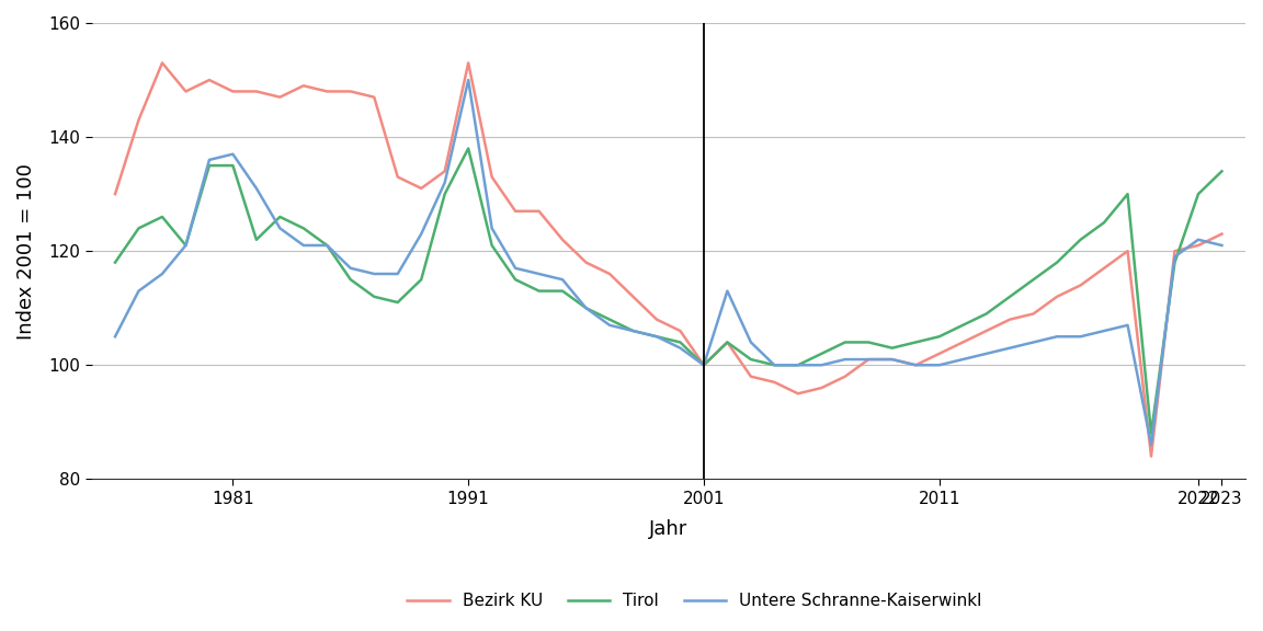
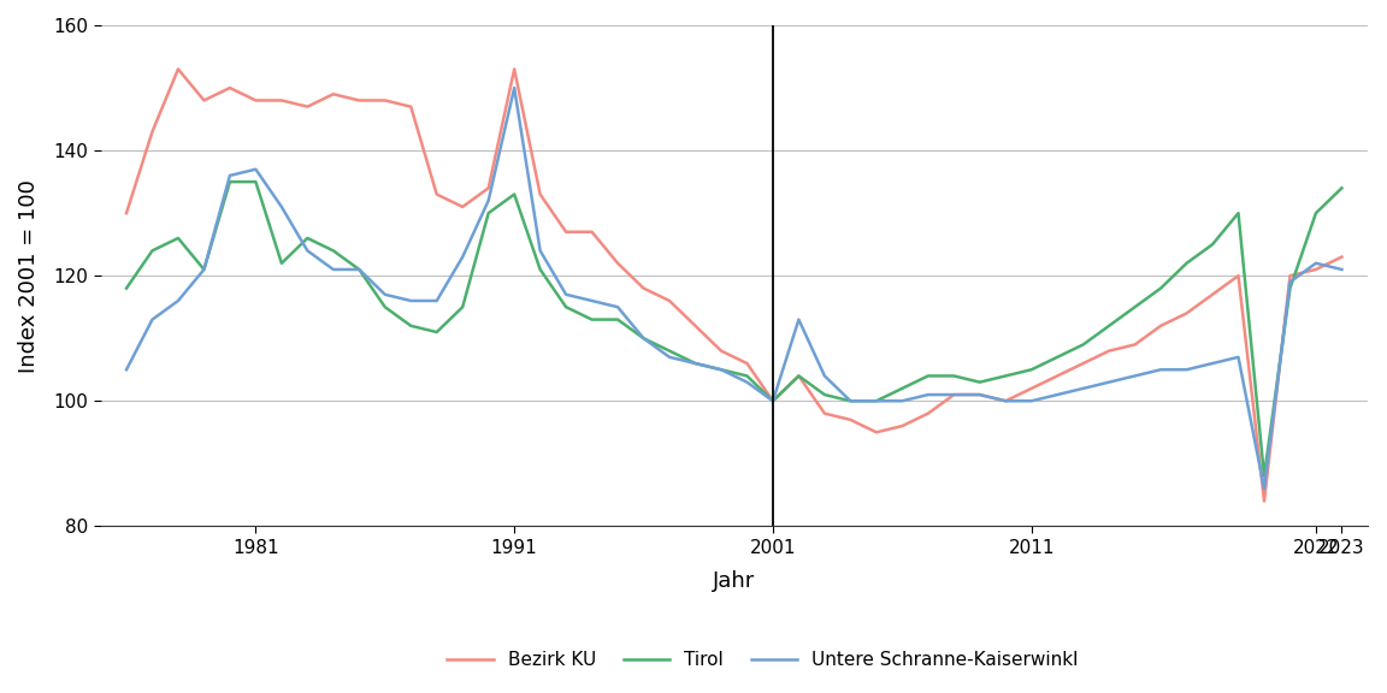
Tirol/1991: 138 -> 133
